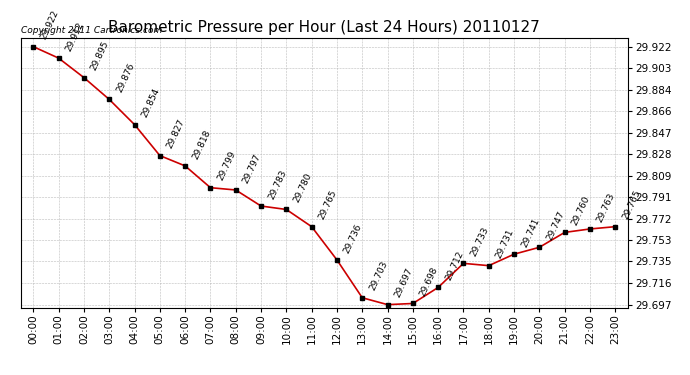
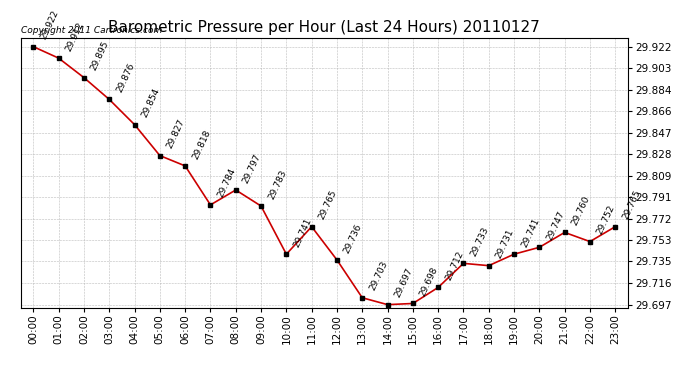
07:00: 29.799 -> 29.784
10:00: 29.780 -> 29.741
22:00: 29.763 -> 29.752
